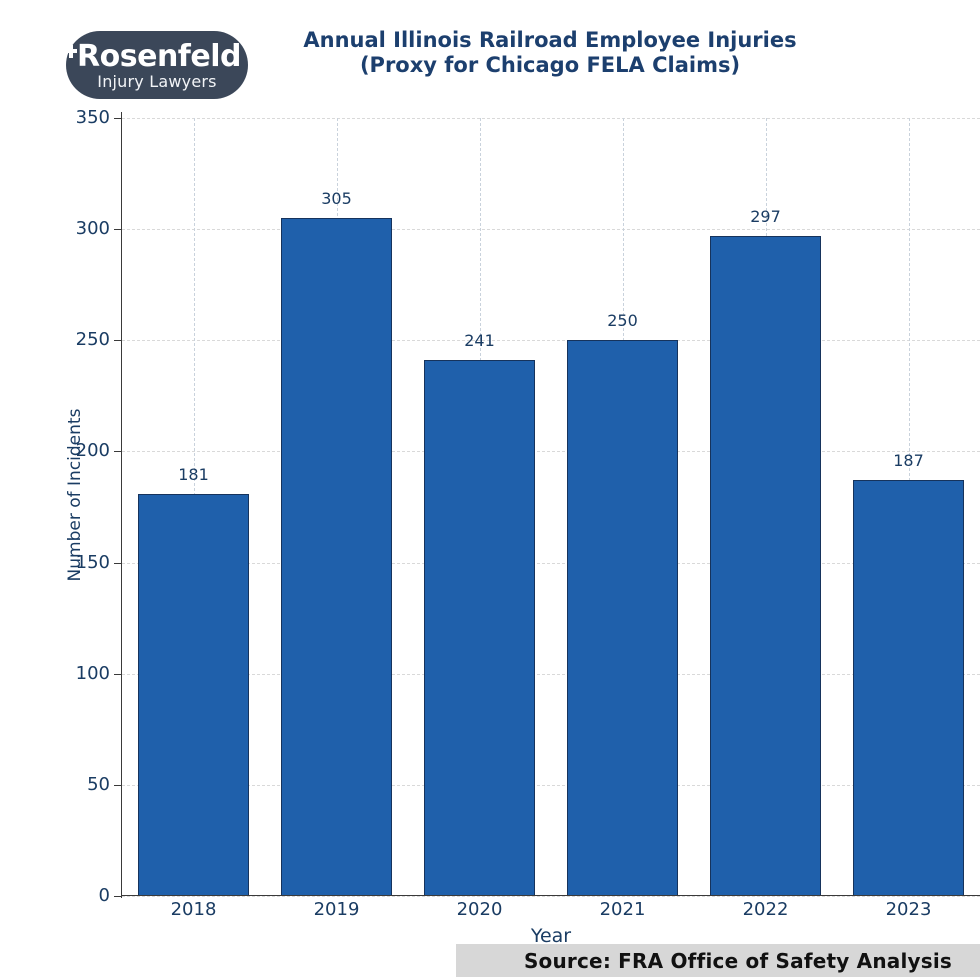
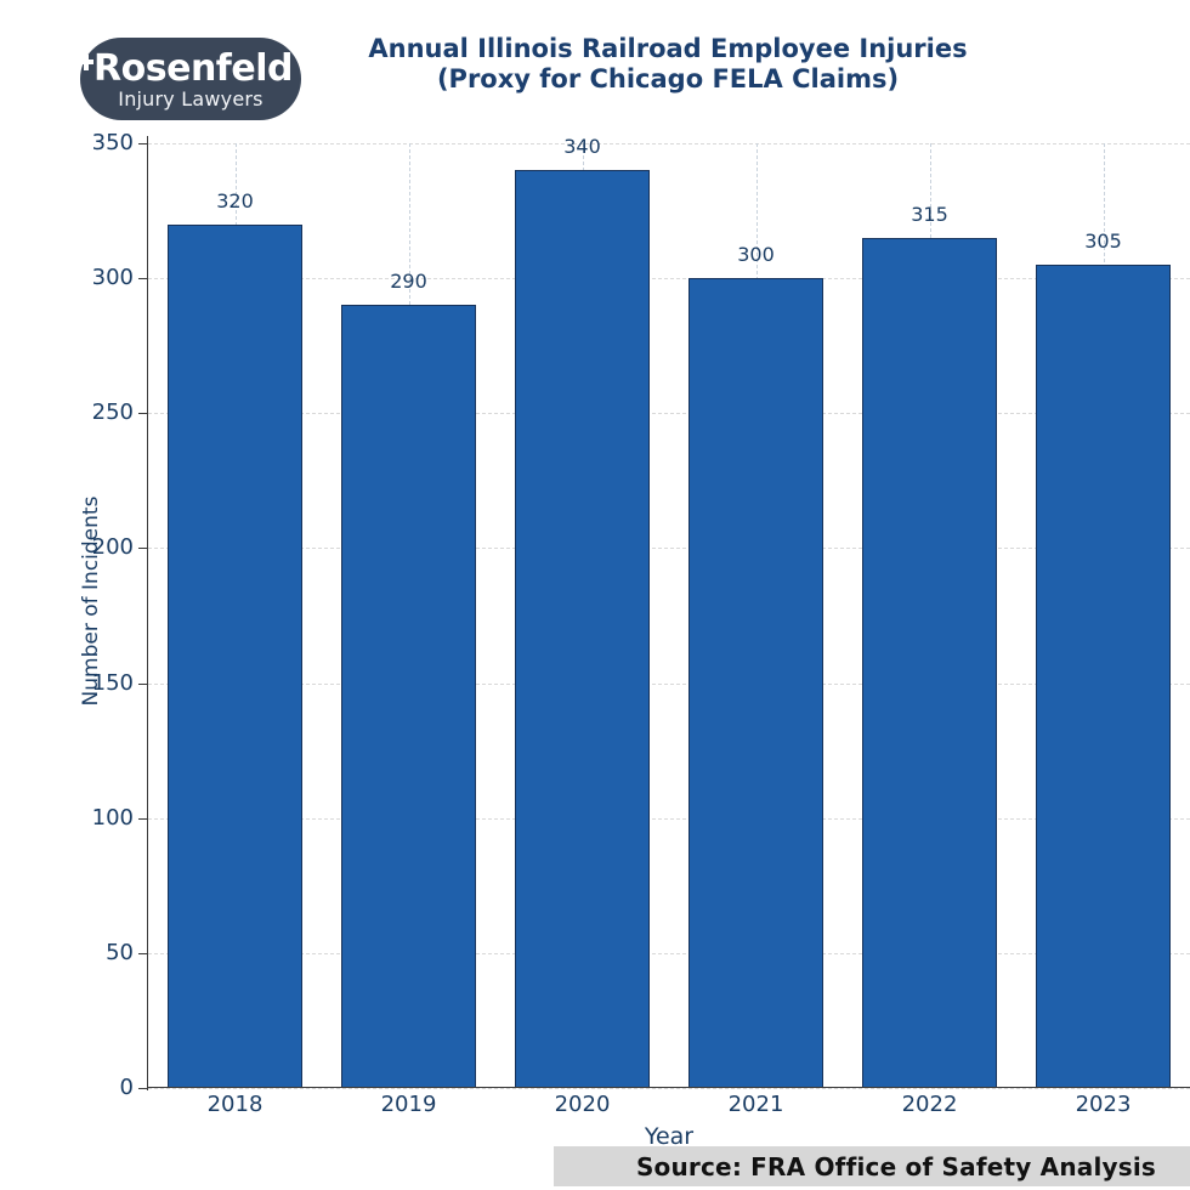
2018: 181 -> 320
2019: 305 -> 290
2020: 241 -> 340
2021: 250 -> 300
2022: 297 -> 315
2023: 187 -> 305
